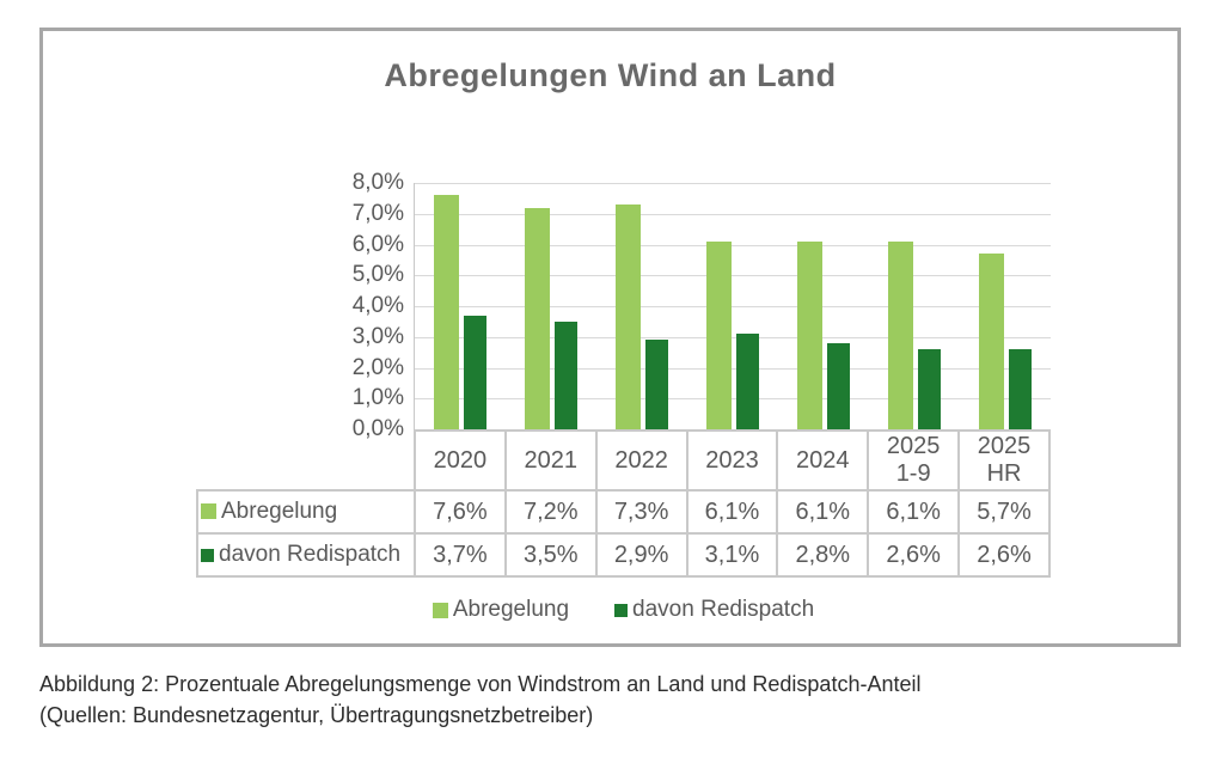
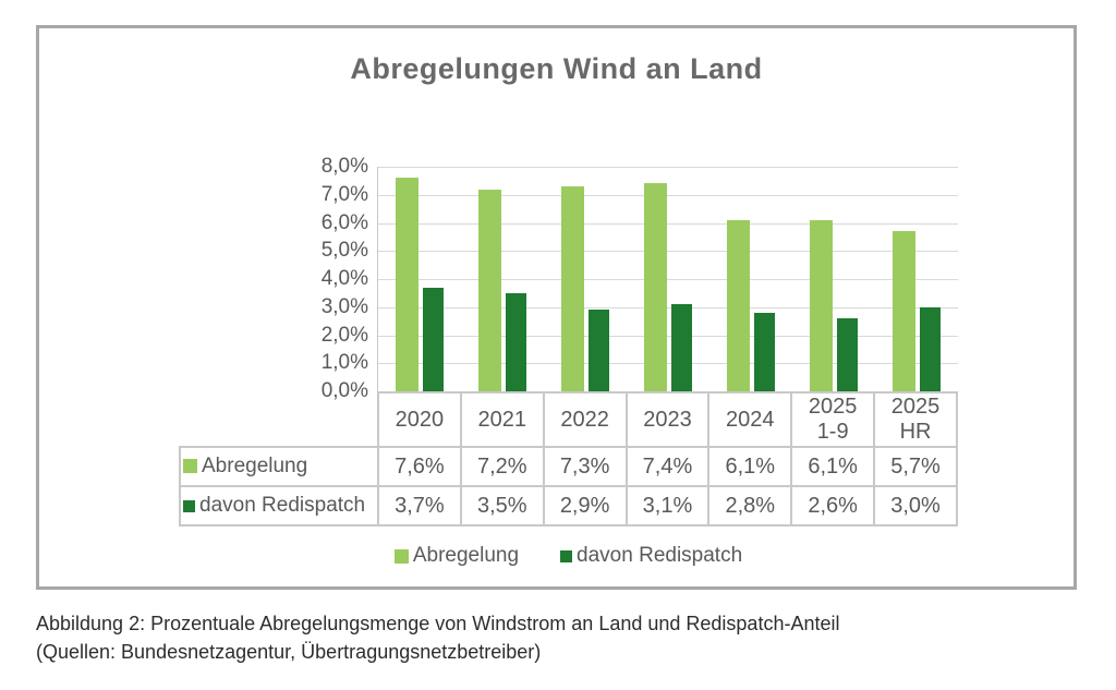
Abregelung/2023: 6,1% -> 7,4%
davon Redispatch/2025 HR: 2,6% -> 3,0%
